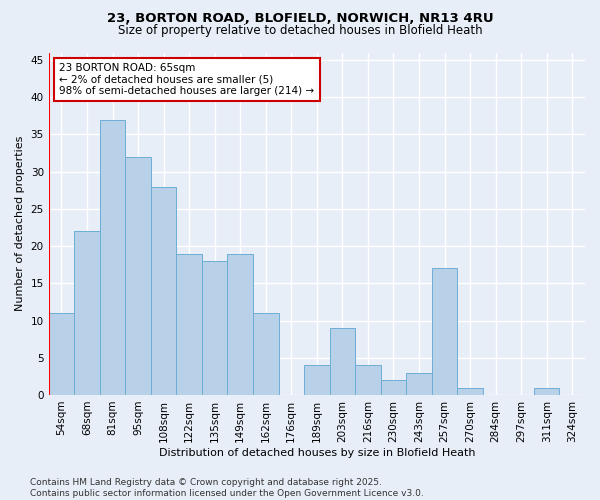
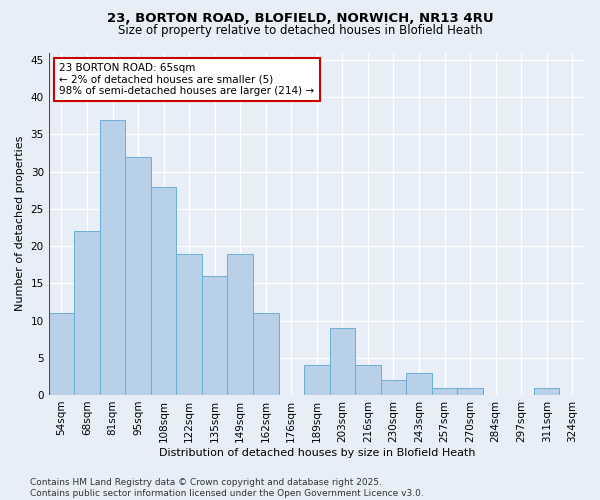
135sqm: 18 -> 16
257sqm: 17 -> 1
